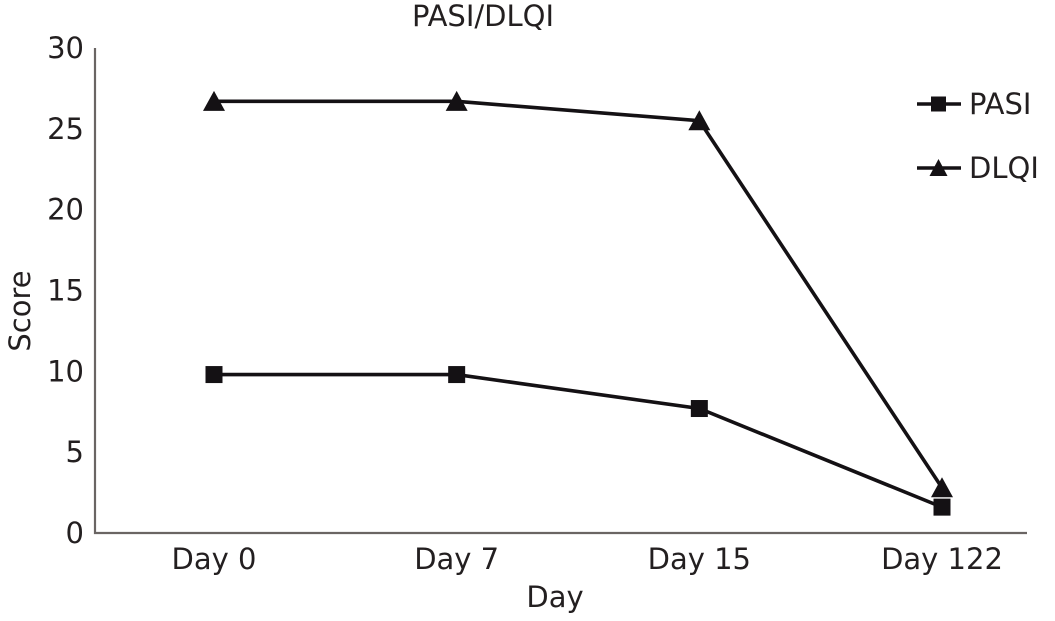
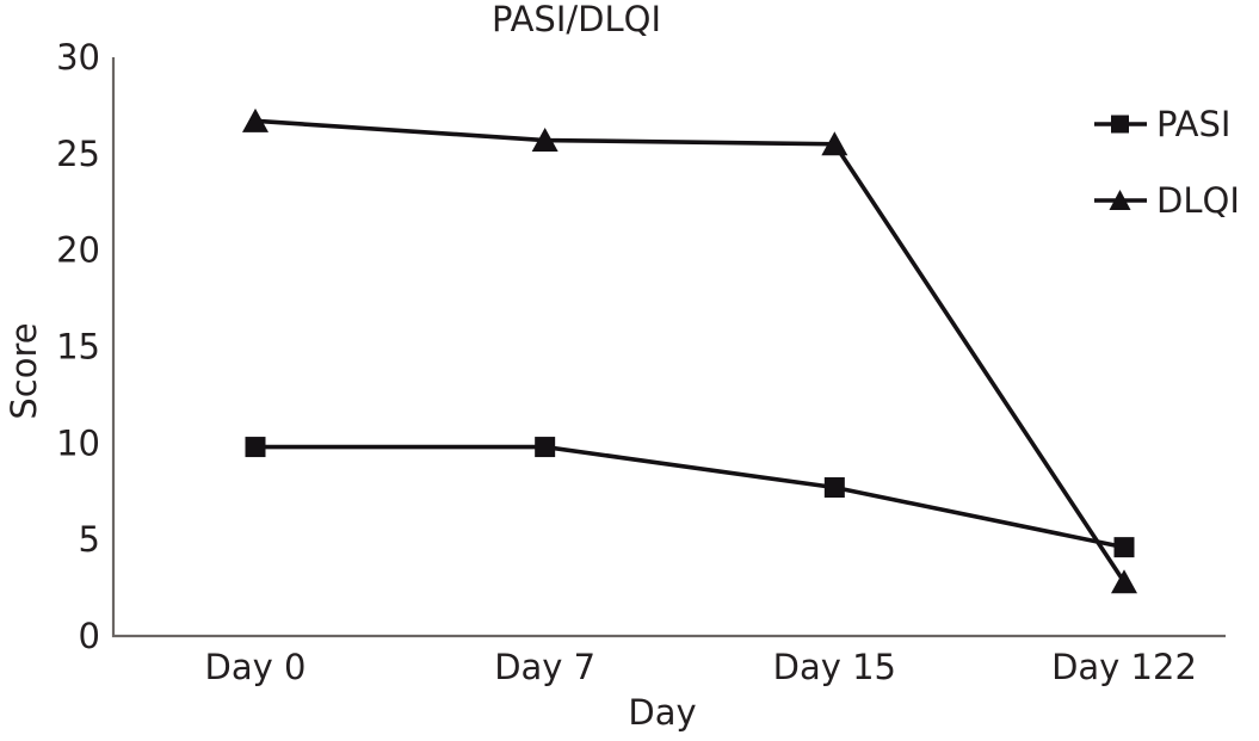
DLQI/Day 7: 26.7 -> 25.7
PASI/Day 122: 1.6 -> 4.6
